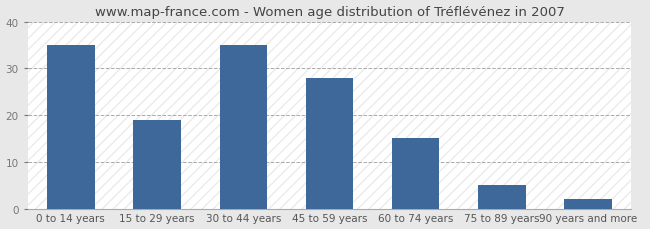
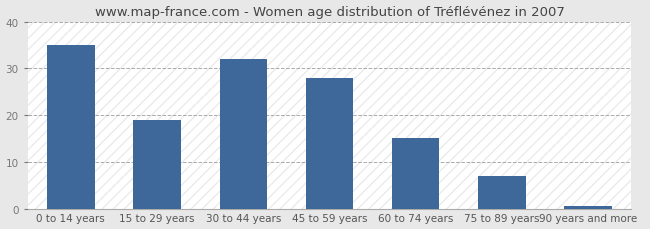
30 to 44 years: 35.0 -> 32.0
75 to 89 years: 5.0 -> 7.0
90 years and more: 2.0 -> 0.5
